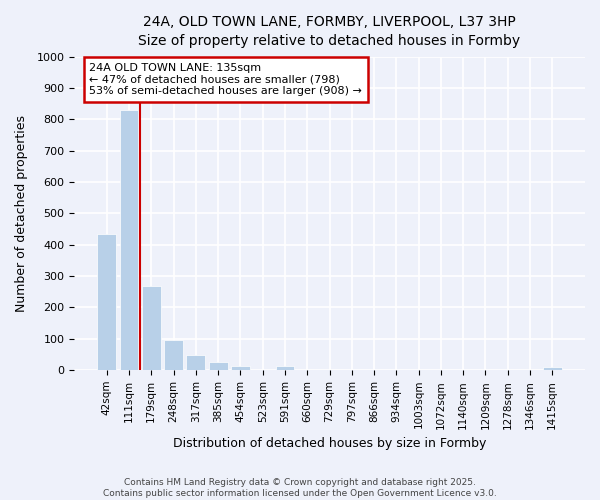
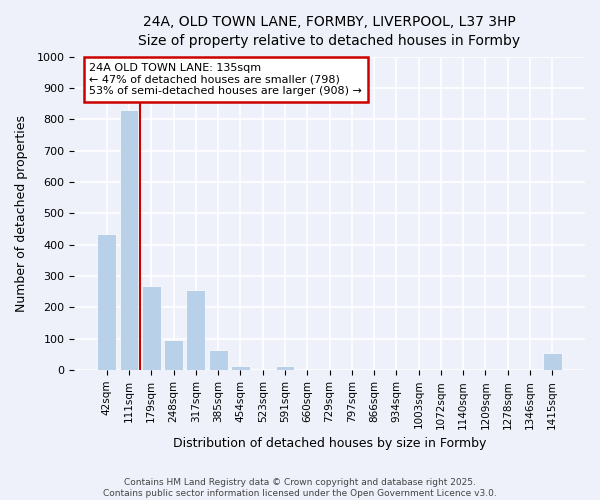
317sqm: 48 -> 255
385sqm: 25 -> 65
1415sqm: 10 -> 55
